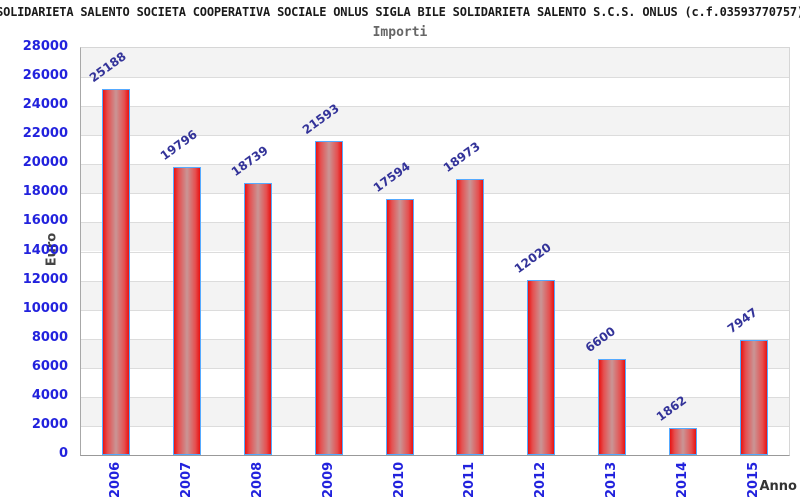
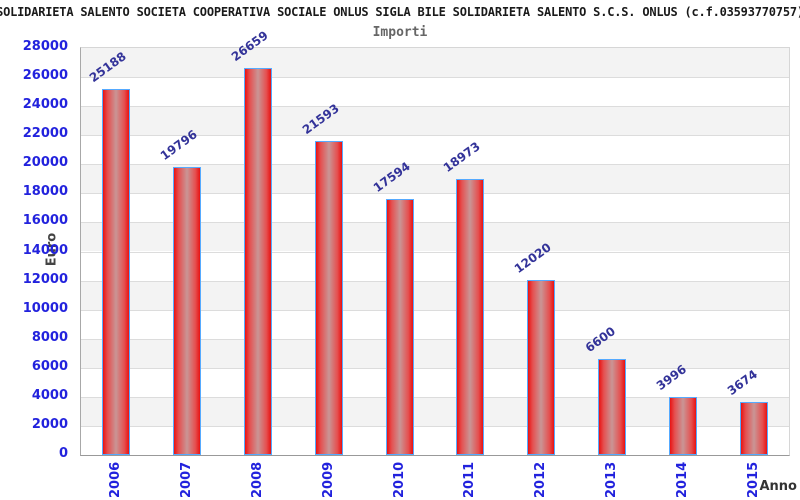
2008: 18739 -> 26659
2014: 1862 -> 3996
2015: 7947 -> 3674
